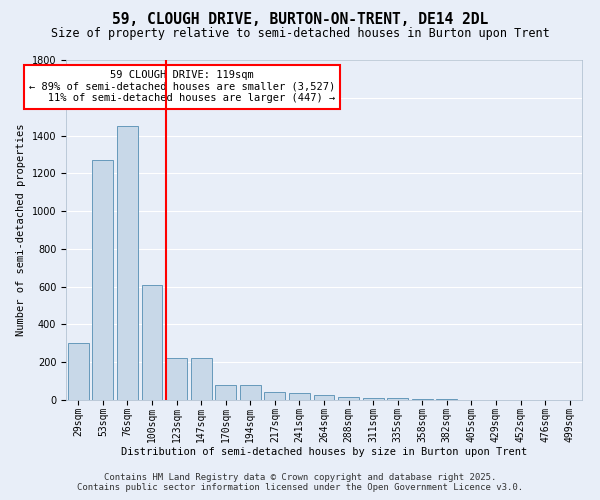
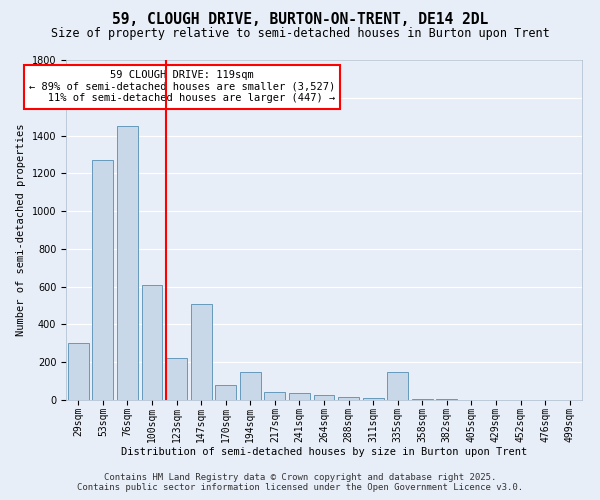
147sqm: 220 -> 510
194sqm: 80 -> 150
335sqm: 10 -> 150
